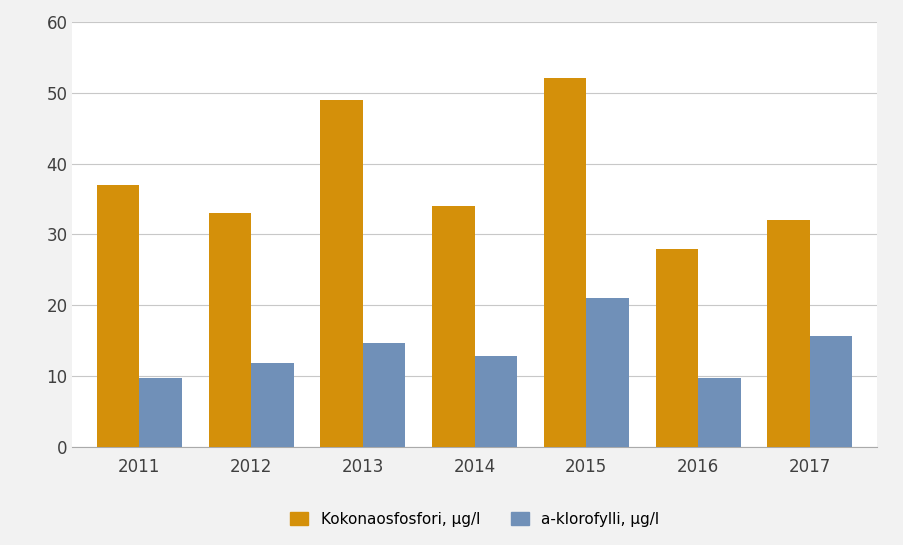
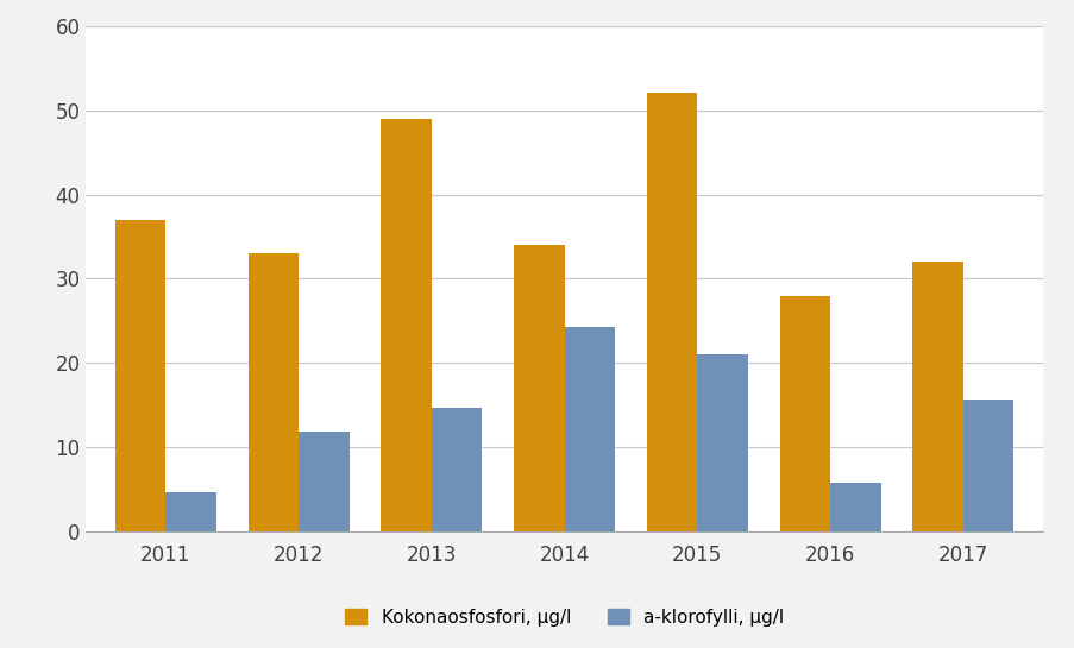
a-klorofylli, μg/l/2011: 9.7 -> 4.6
a-klorofylli, μg/l/2014: 12.8 -> 24.2
a-klorofylli, μg/l/2016: 9.7 -> 5.8
